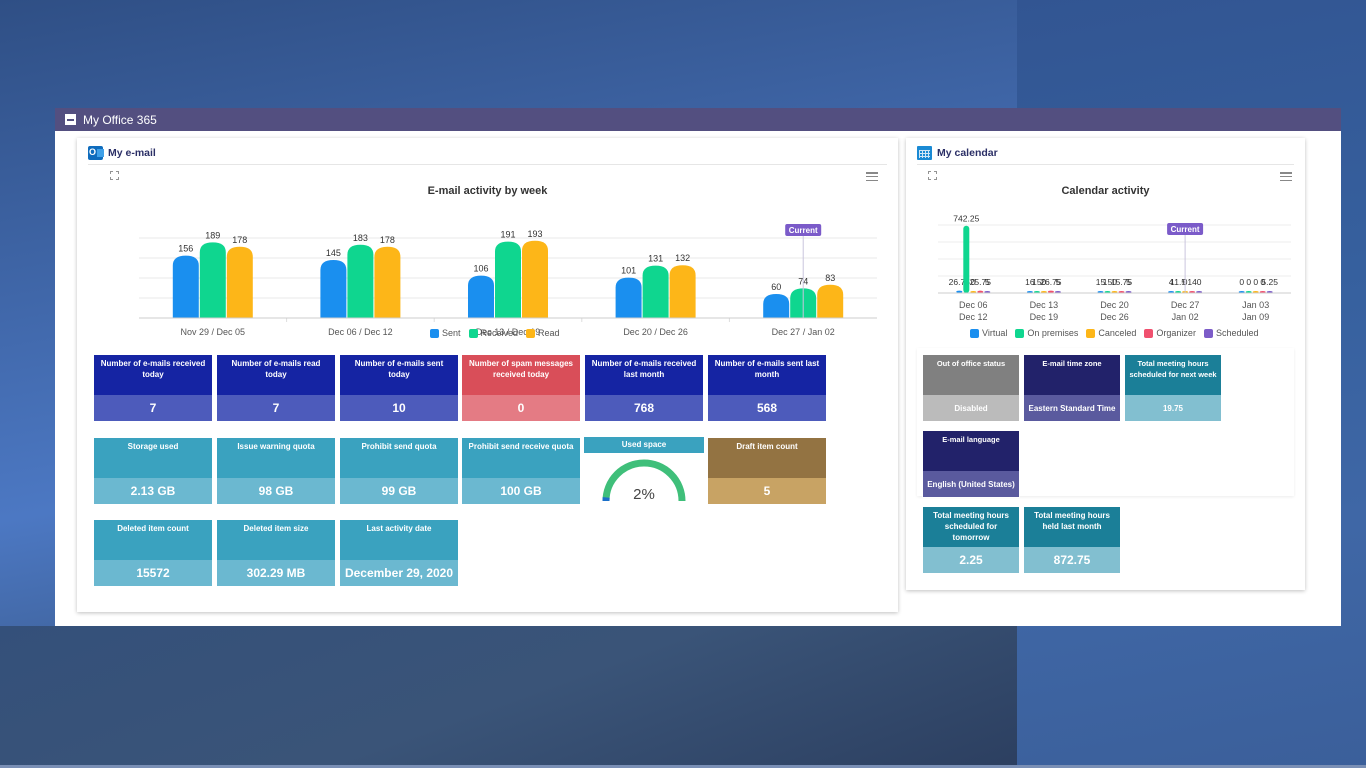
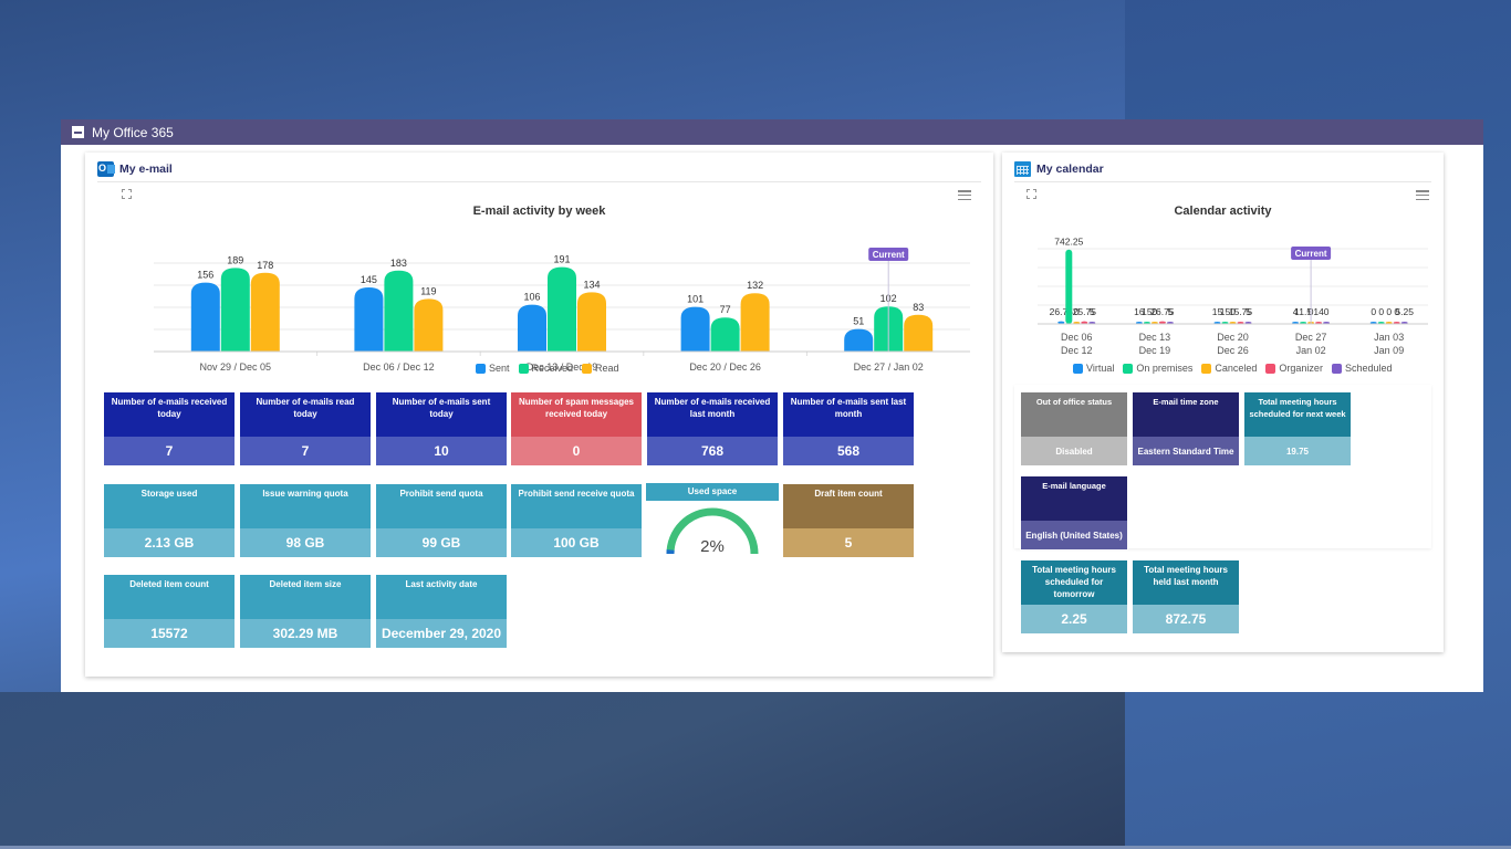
E-mail activity by week/Read/Dec 06 / Dec 12: 178 -> 119
E-mail activity by week/Read/Dec 13 / Dec 19: 193 -> 134
E-mail activity by week/Received/Dec 20 / Dec 26: 131 -> 77
E-mail activity by week/Sent/Dec 27 / Jan 02: 60 -> 51
E-mail activity by week/Received/Dec 27 / Jan 02: 74 -> 102
